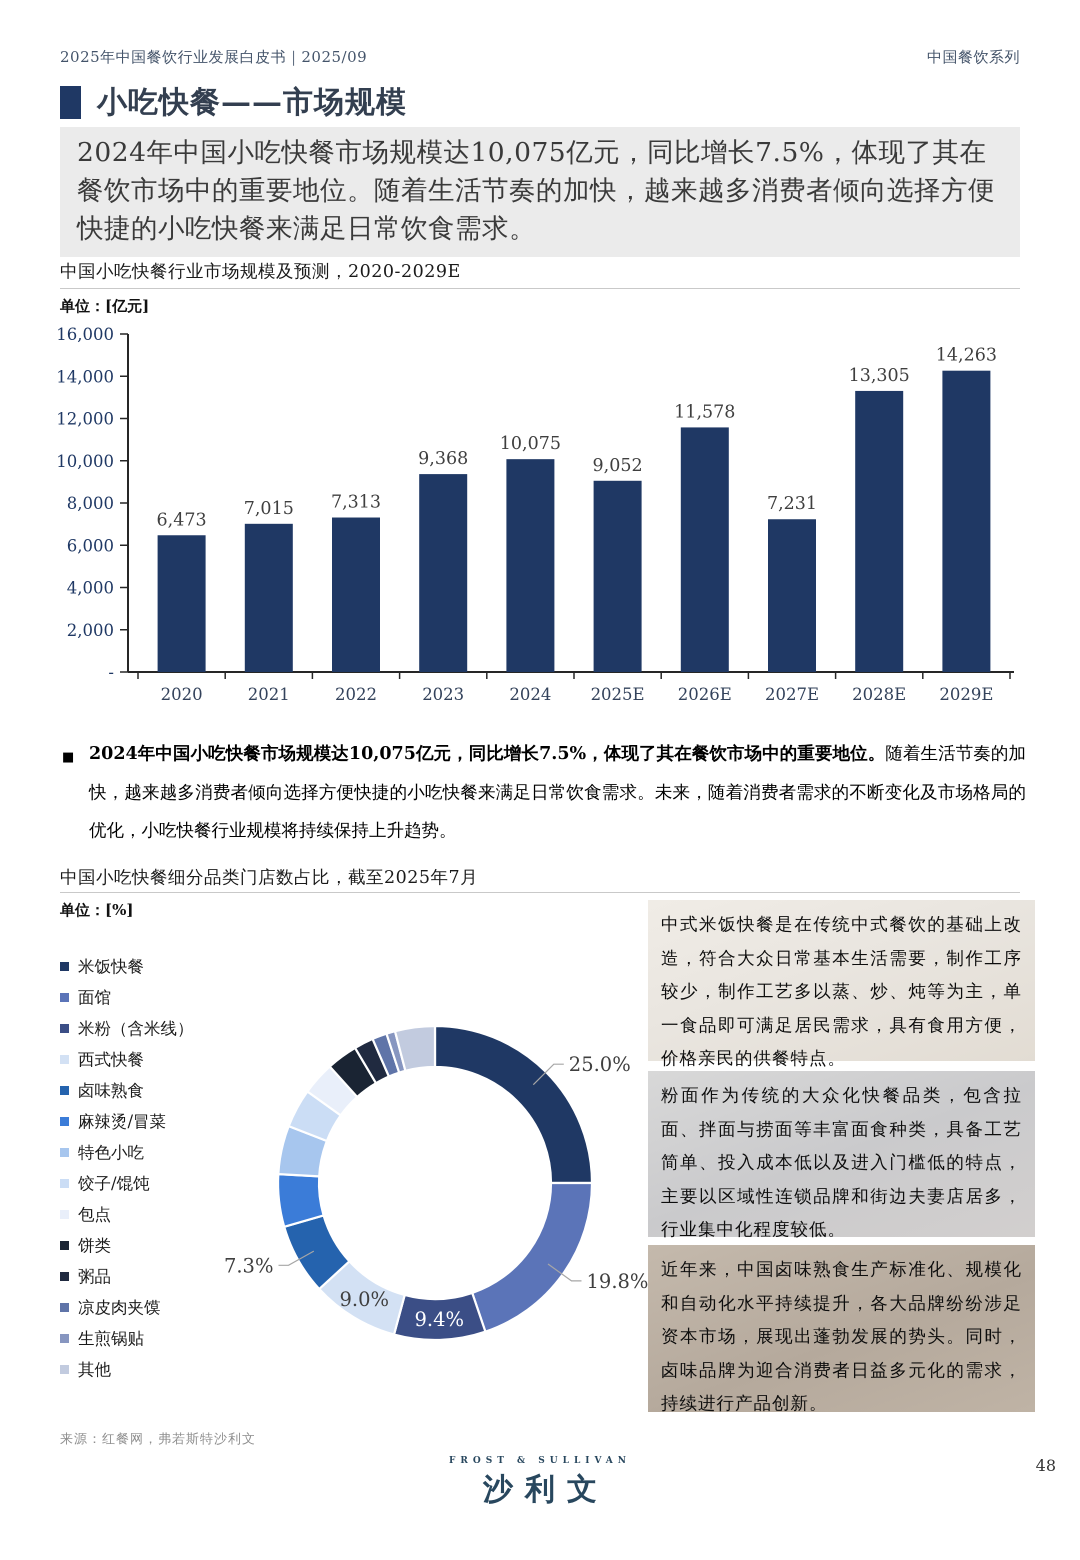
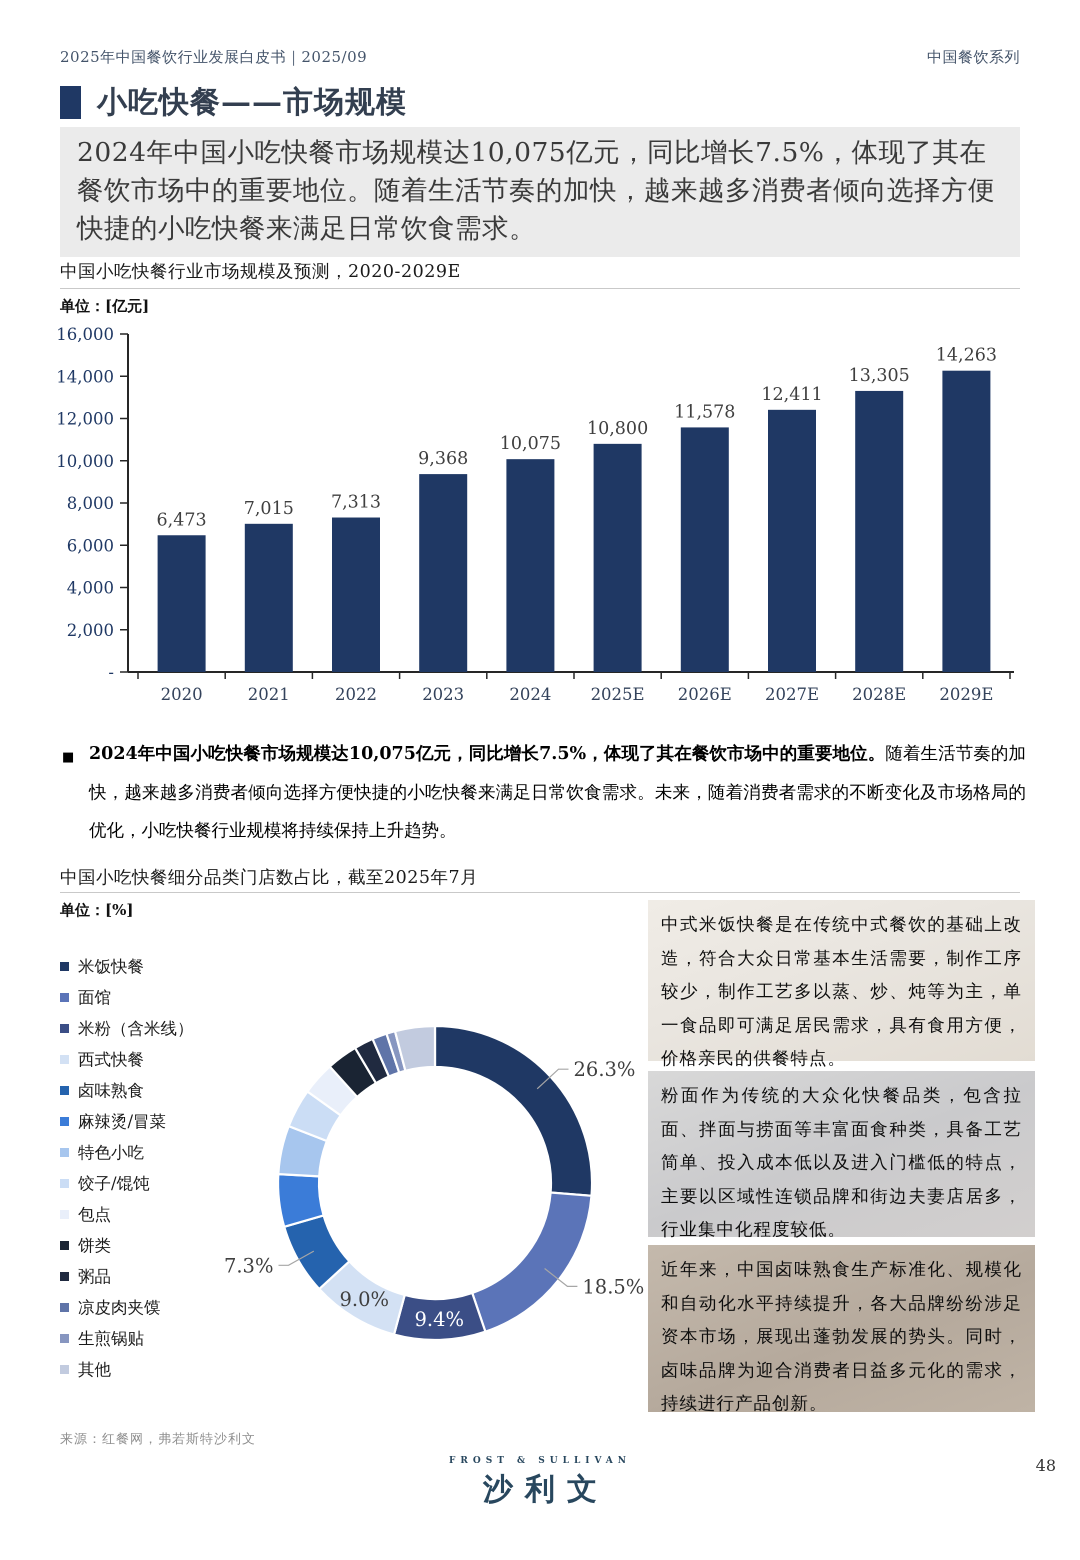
中国小吃快餐行业市场规模及预测，2020-2029E/2025E: 9,052 -> 10,800
中国小吃快餐行业市场规模及预测，2020-2029E/2027E: 7,231 -> 12,411
中国小吃快餐细分品类门店数占比，截至2025年7月/米饭快餐: 25.0% -> 26.3%
中国小吃快餐细分品类门店数占比，截至2025年7月/面馆: 19.8% -> 18.5%
